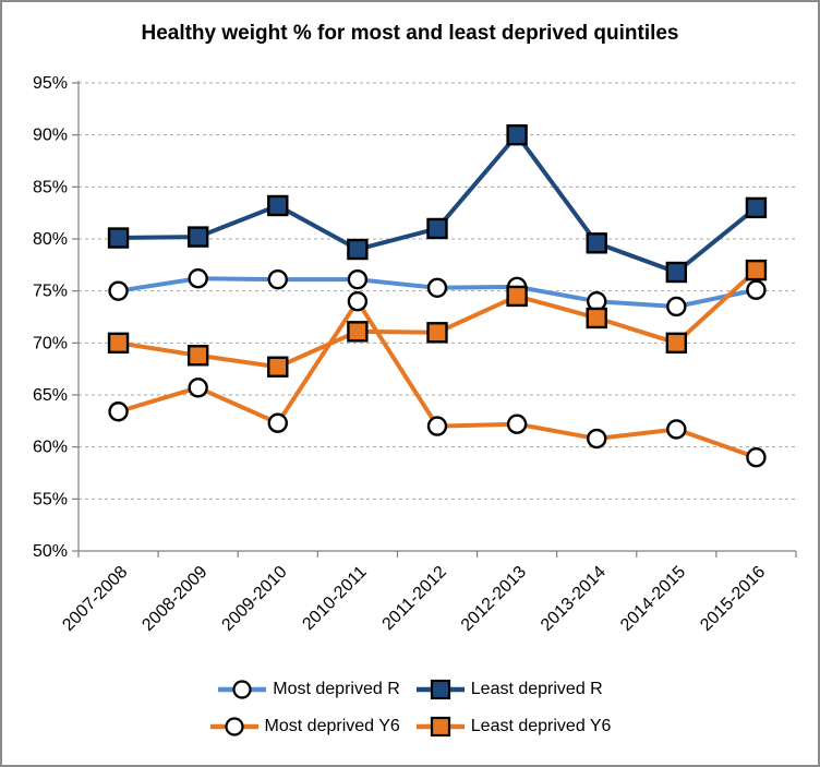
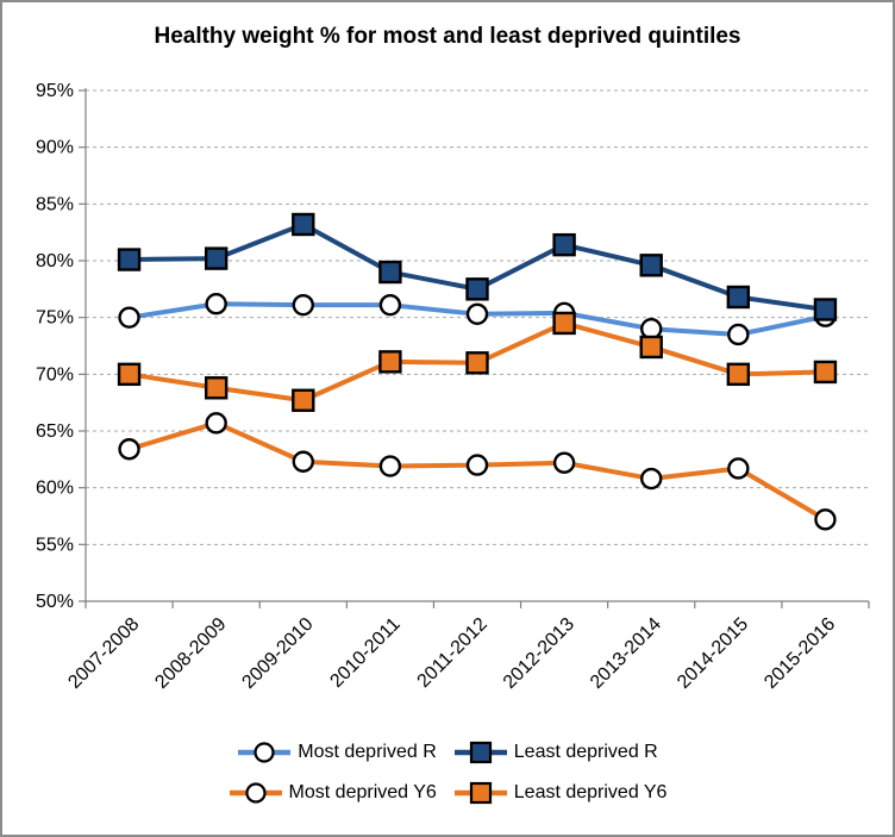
Most deprived Y6/2010-2011: 74% -> 62%
Least deprived R/2011-2012: 81% -> 78%
Least deprived R/2012-2013: 90% -> 81%
Least deprived R/2015-2016: 83% -> 76%
Most deprived Y6/2015-2016: 59% -> 57%
Least deprived Y6/2015-2016: 77% -> 70%
